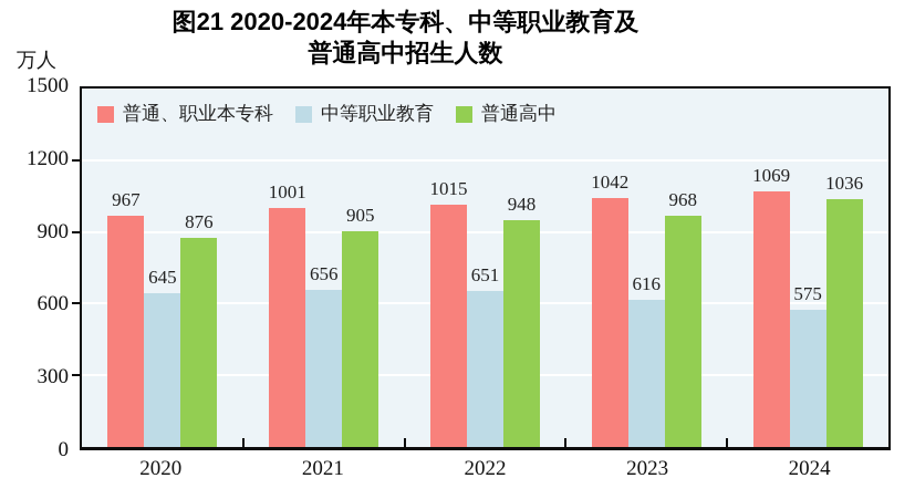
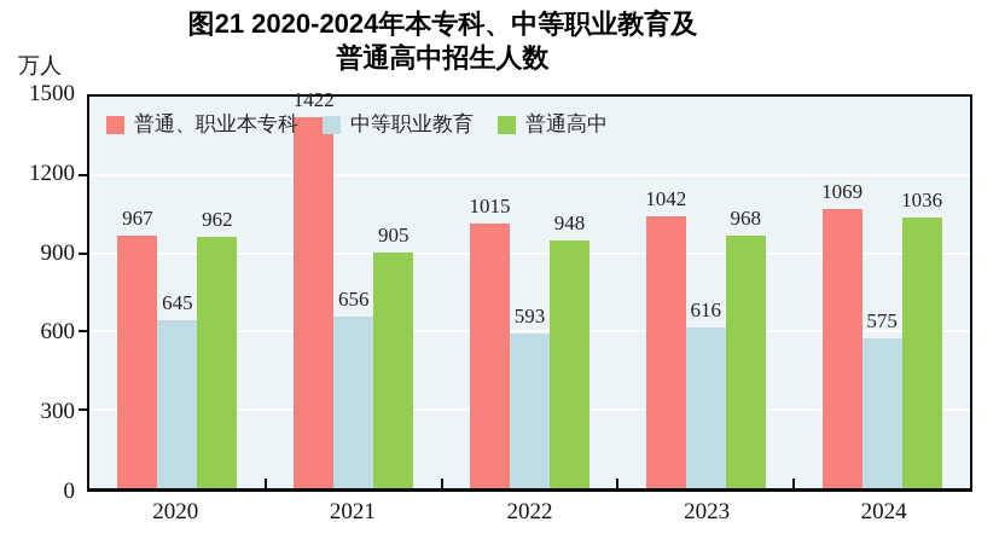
普通高中/2020: 876 -> 962
普通、职业本专科/2021: 1001 -> 1422
中等职业教育/2022: 651 -> 593
